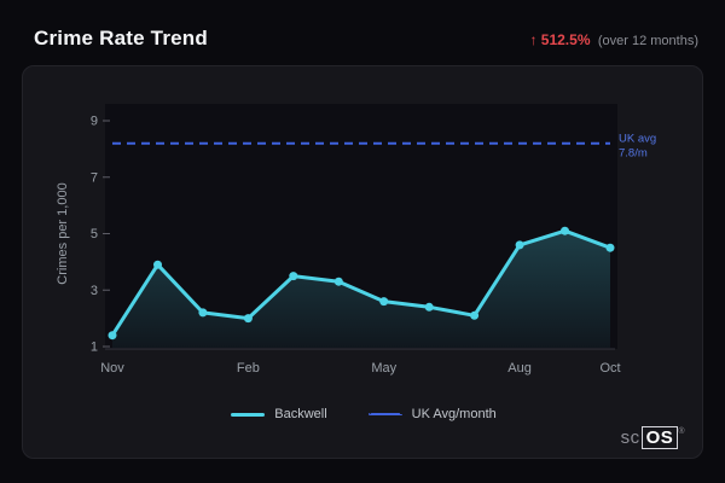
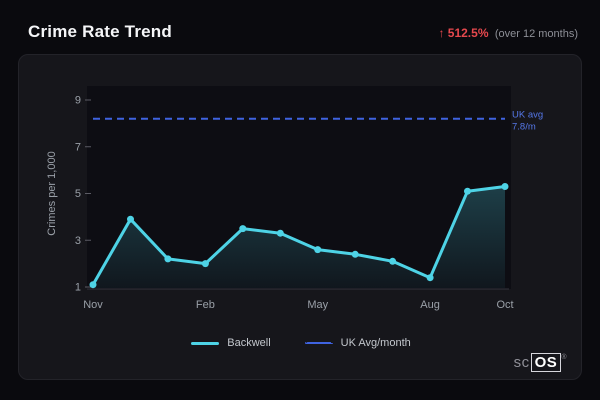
Nov: 1.4 -> 1.1
Aug: 4.6 -> 1.4
Oct: 4.5 -> 5.3
